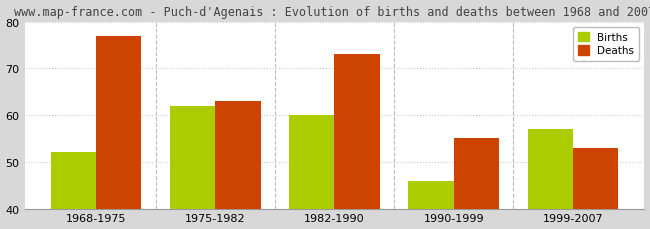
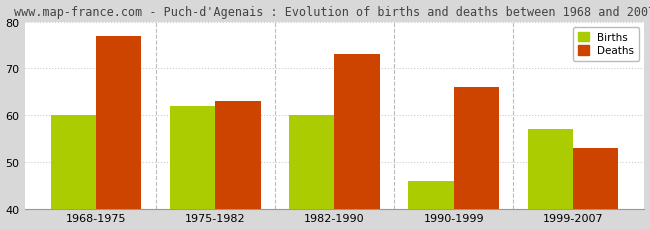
Births/1968-1975: 52 -> 60
Deaths/1990-1999: 55 -> 66
